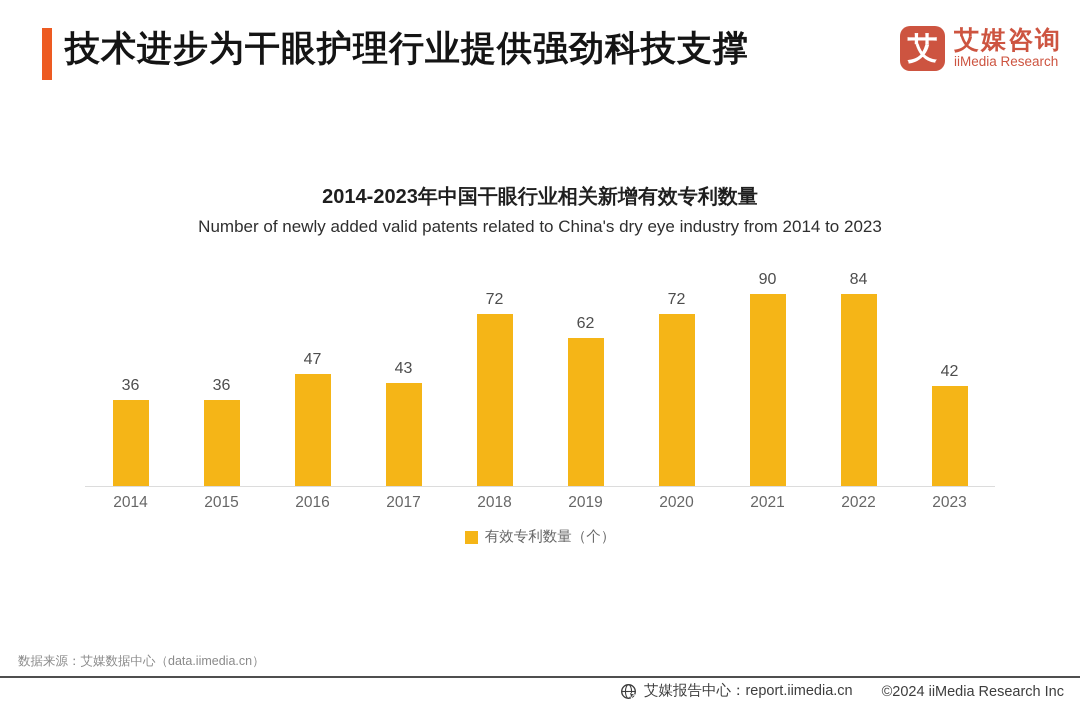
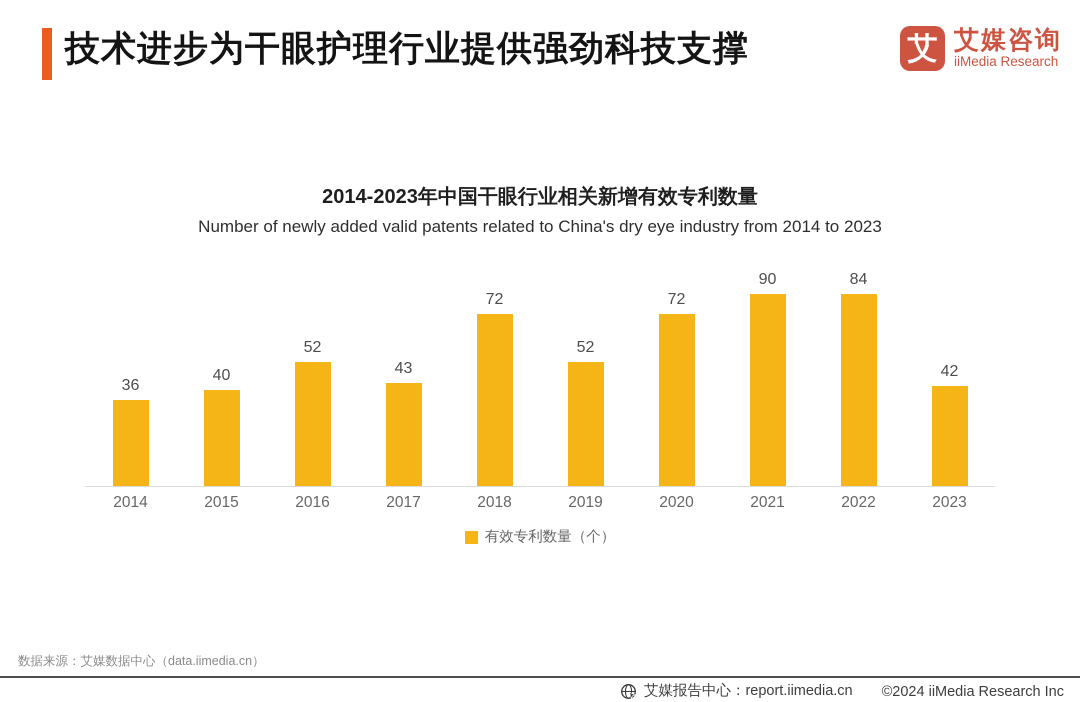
2015: 36 -> 40
2016: 47 -> 52
2019: 62 -> 52
